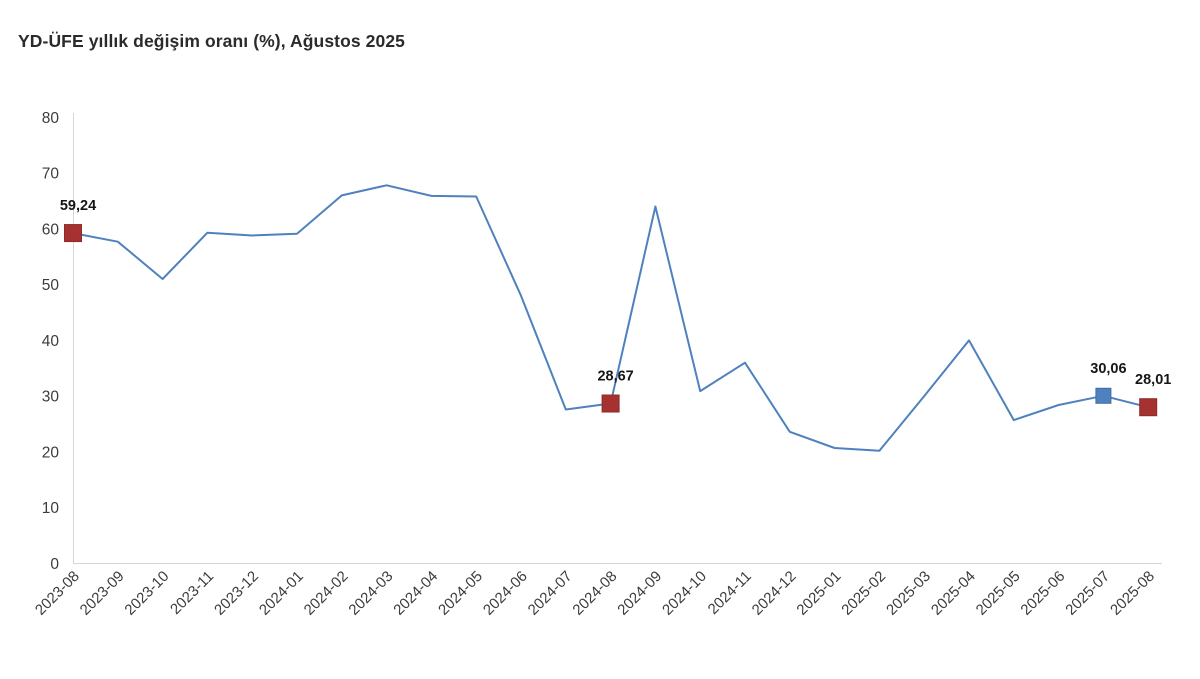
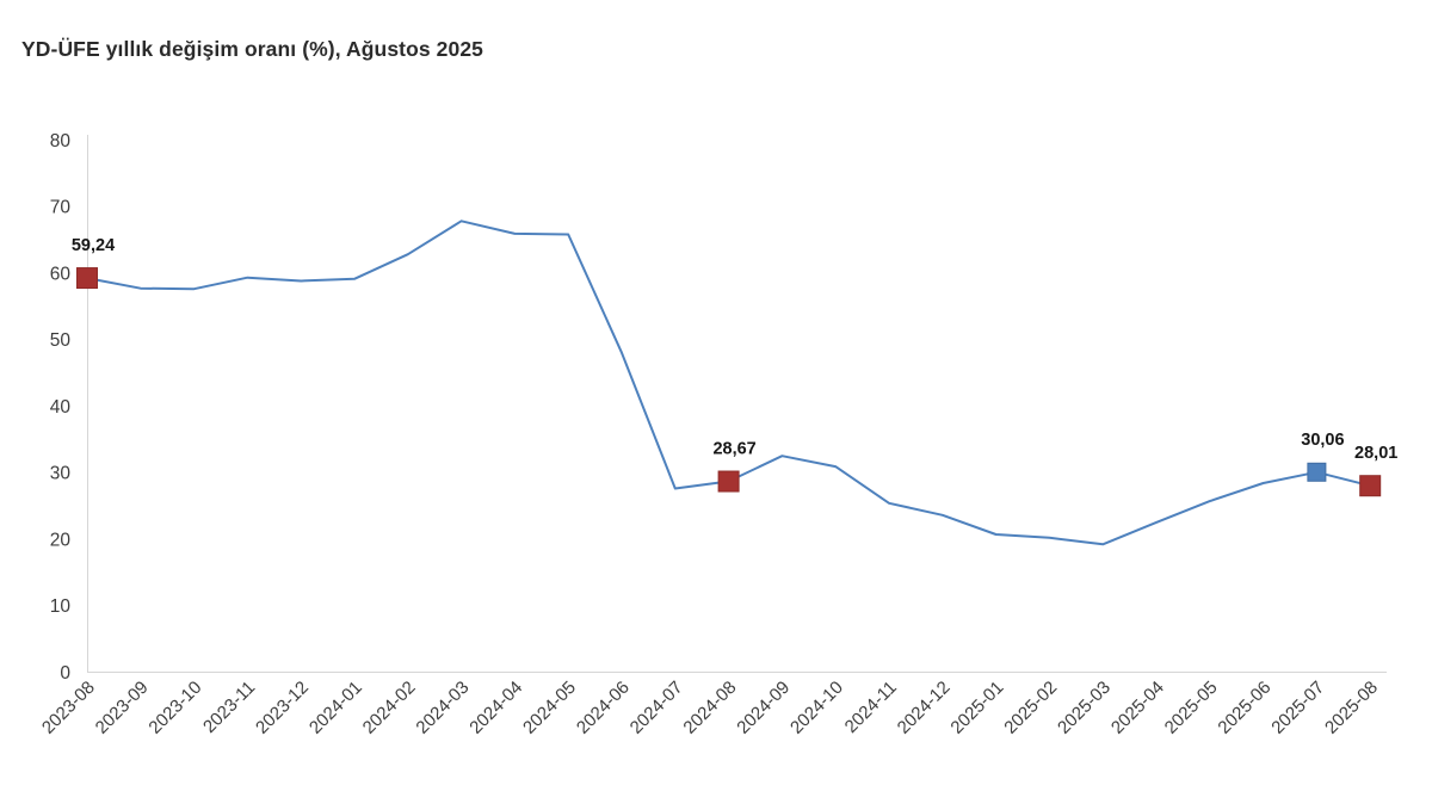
2023-10: 51 -> 58
2024-02: 66 -> 63
2024-09: 64 -> 32
2024-11: 36 -> 25
2025-03: 30 -> 19
2025-04: 40 -> 22
